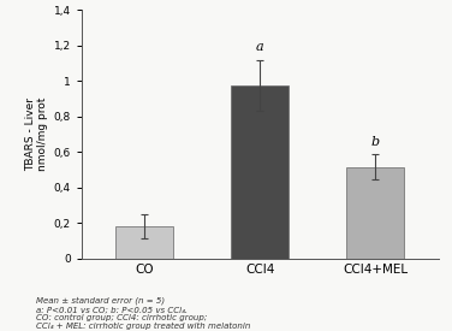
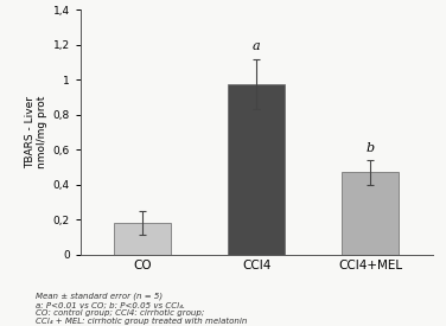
CCl4+MEL: 0,52 -> 0,47
